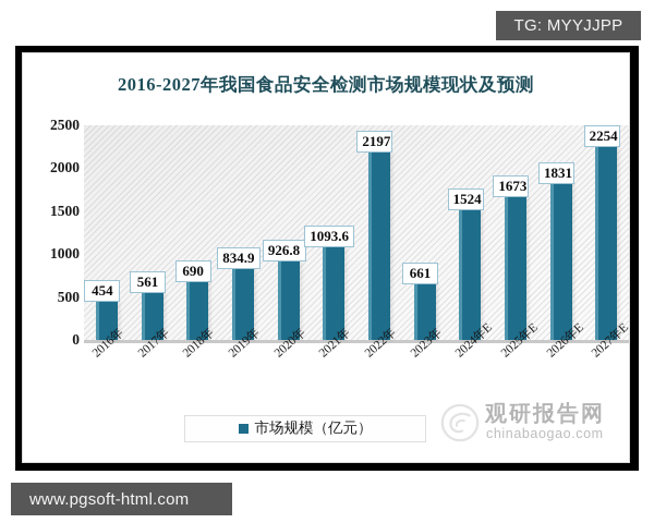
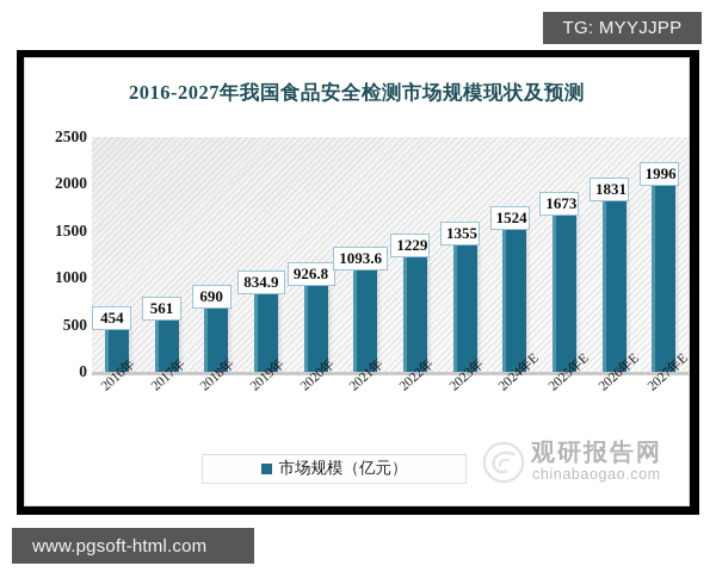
2022年: 2197 -> 1229
2023年: 661 -> 1355
2027年E: 2254 -> 1996
